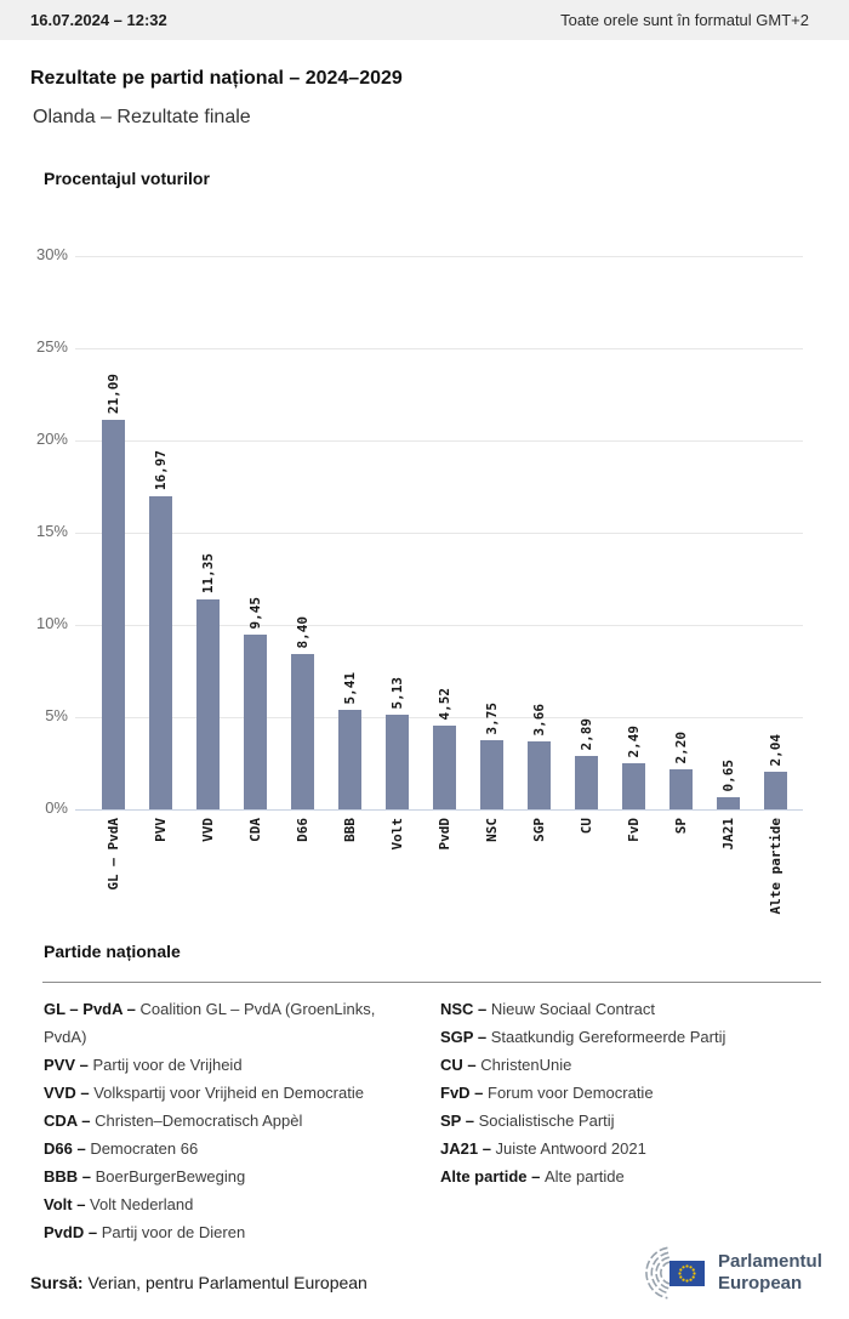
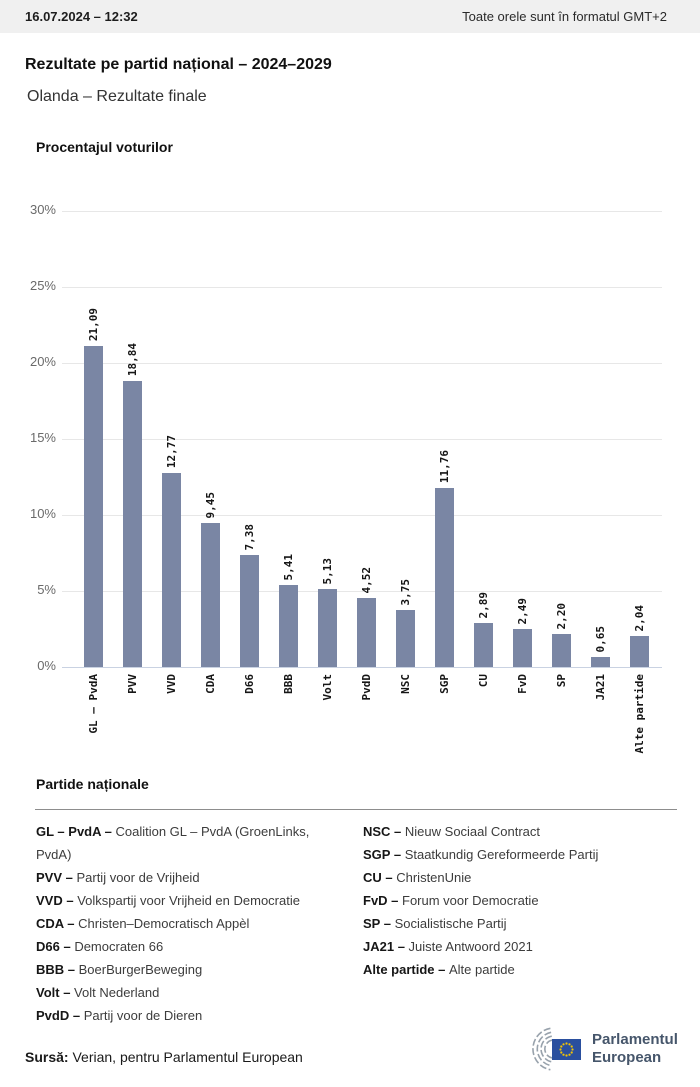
PVV: 16,97 -> 18,84
VVD: 11,35 -> 12,77
D66: 8,40 -> 7,38
SGP: 3,66 -> 11,76
